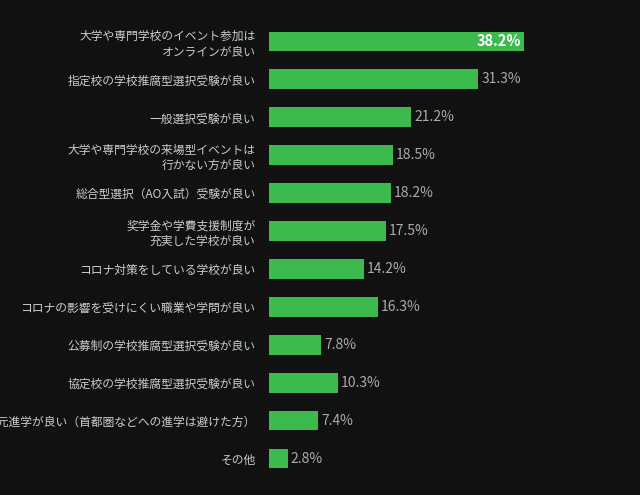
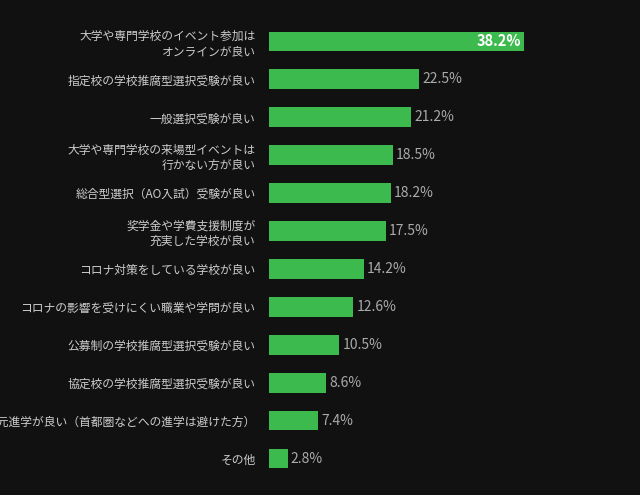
指定校の学校推腐型選択受験が良い: 31.3% -> 22.5%
コロナの影響を受けにくい職業や学問が良い: 16.3% -> 12.6%
公募制の学校推腐型選択受験が良い: 7.8% -> 10.5%
協定校の学校推腐型選択受験が良い: 10.3% -> 8.6%
